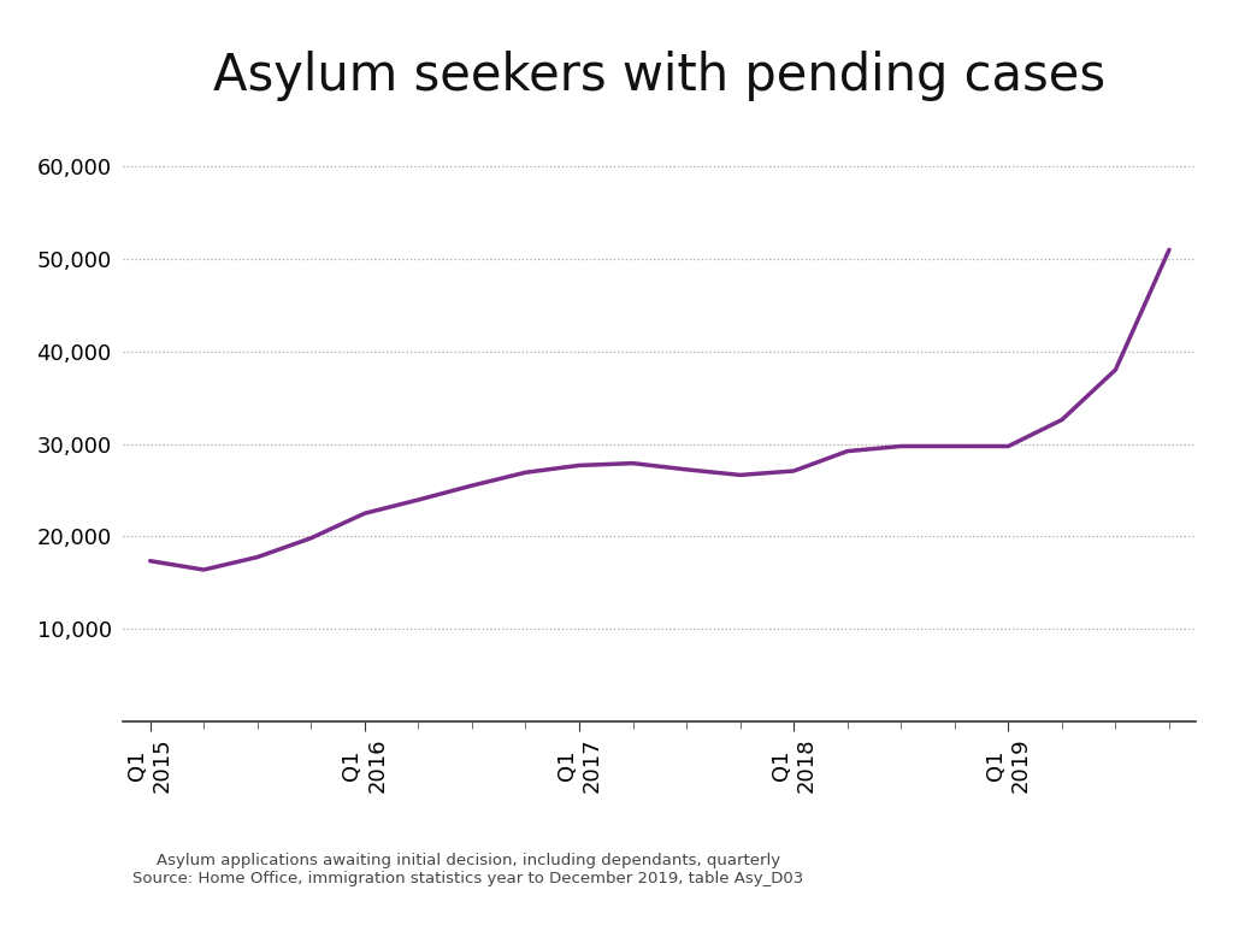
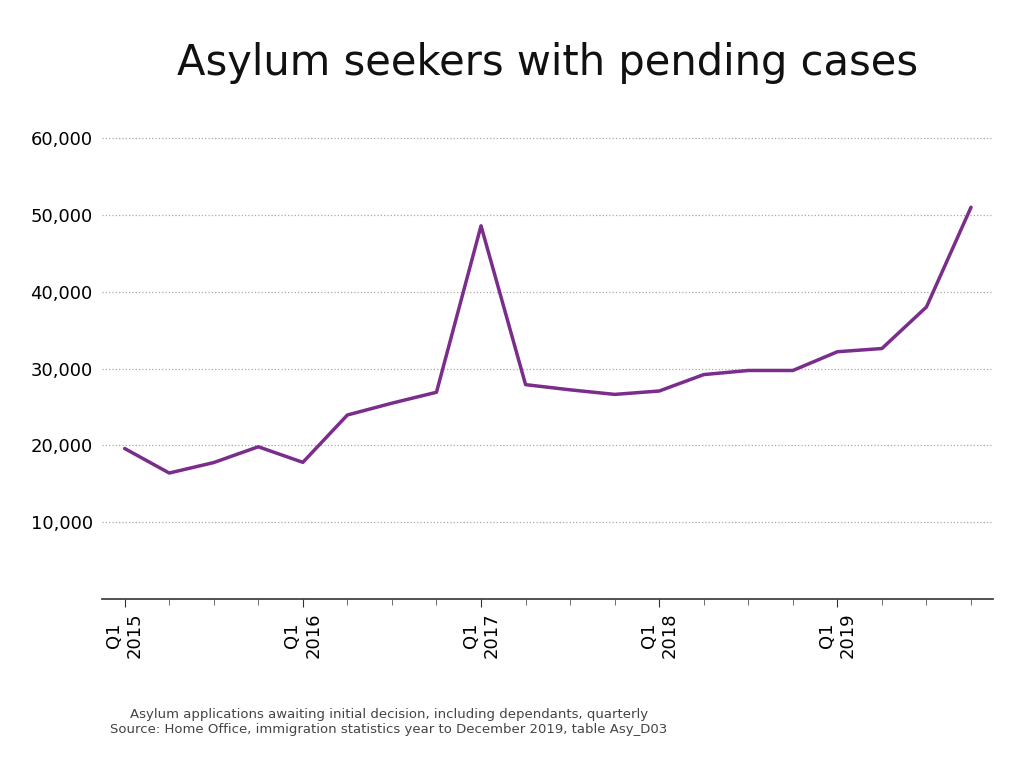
Q1 2015: 17,400 -> 19,600
Q1 2016: 22,500 -> 17,800
Q1 2017: 27,700 -> 48,600
Q1 2019: 29,800 -> 32,200
